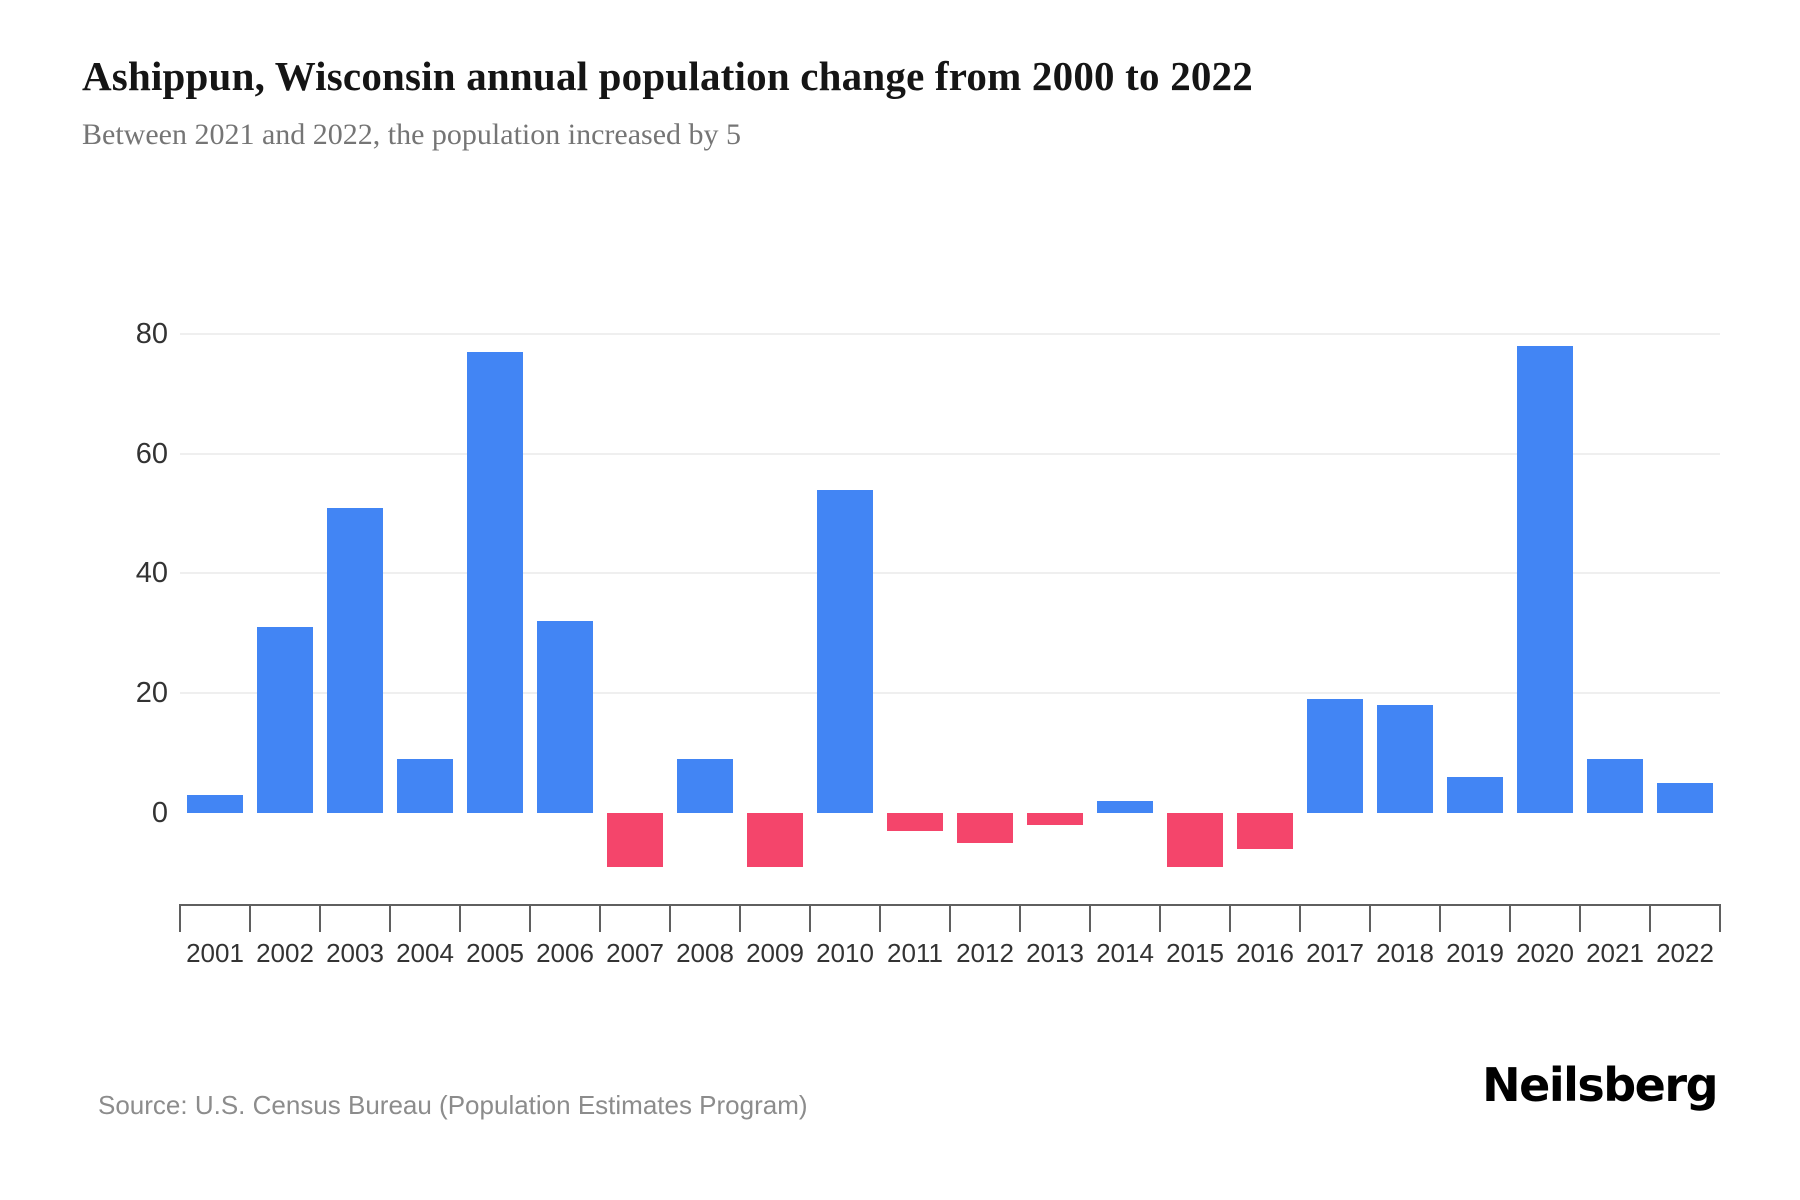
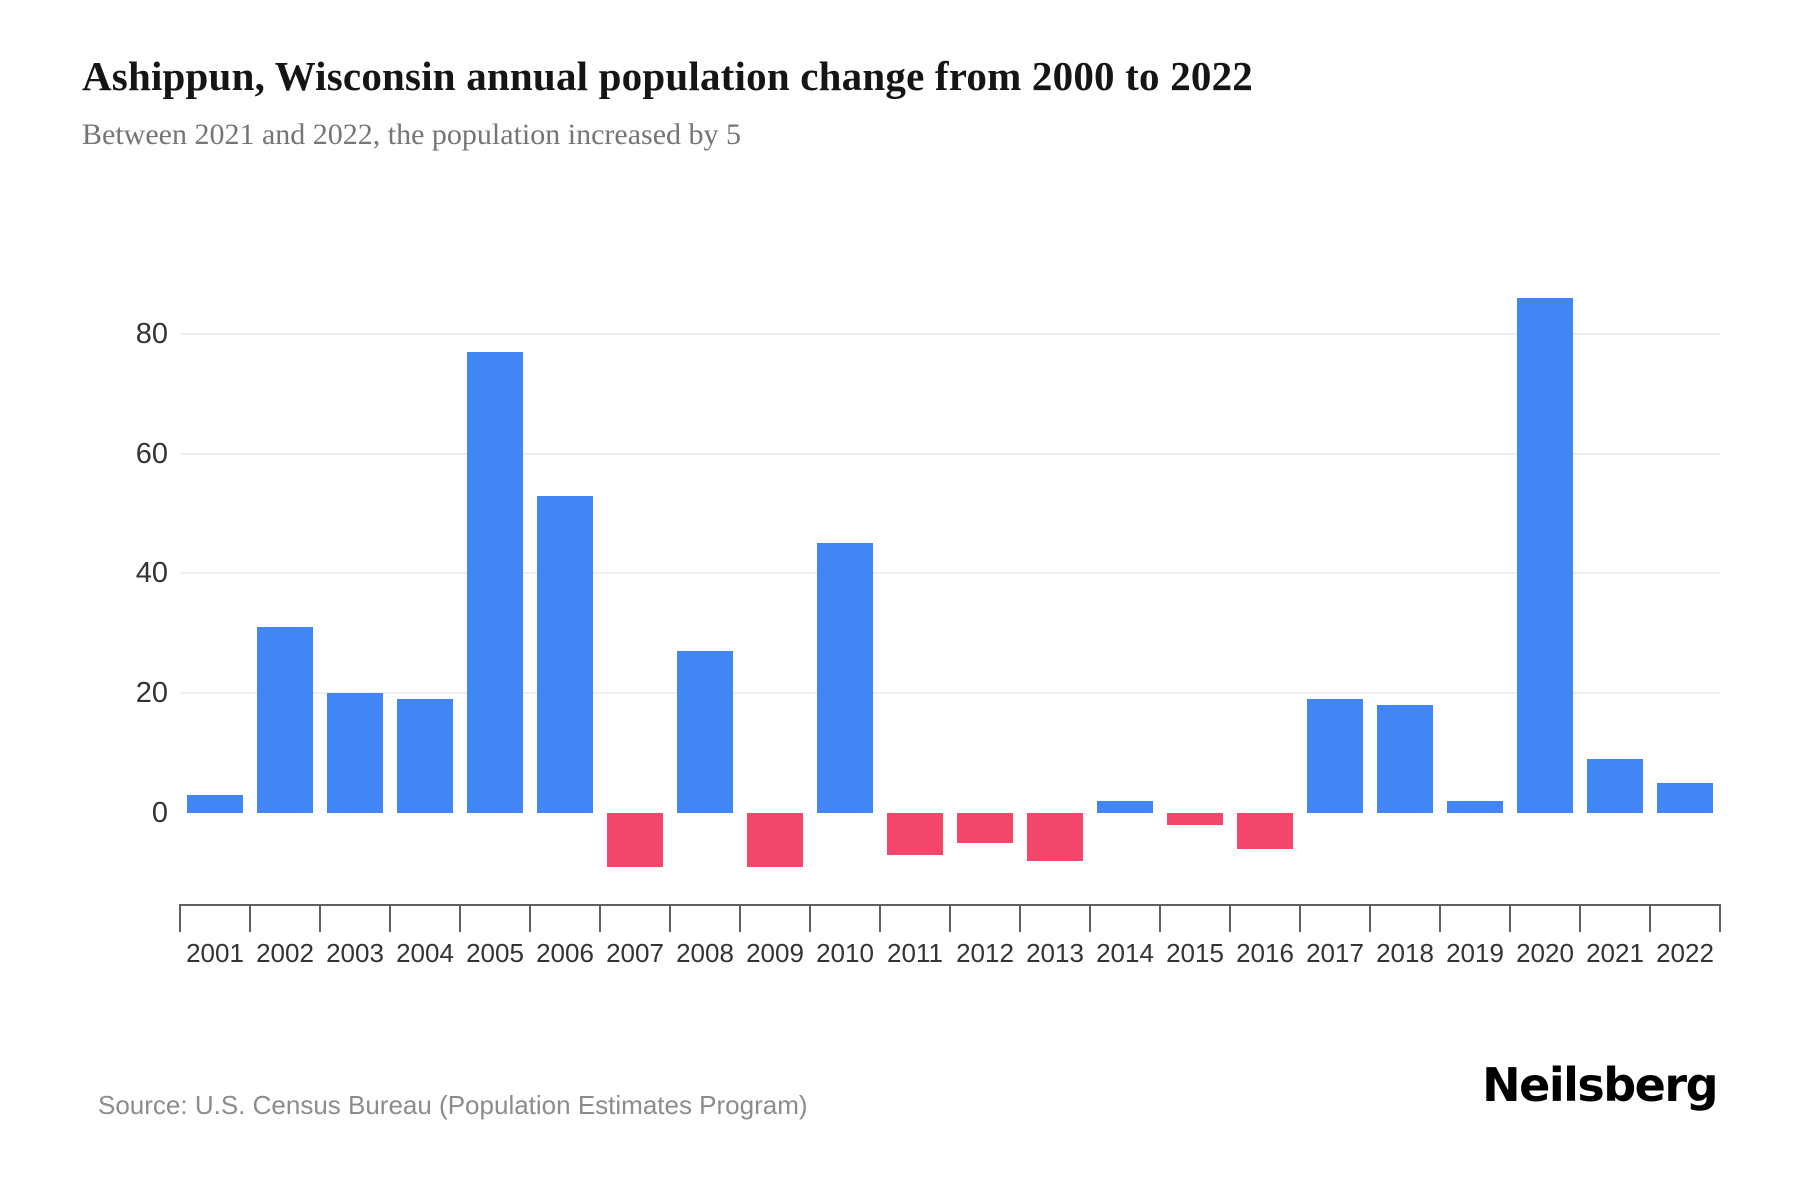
2003: 51 -> 20
2004: 9 -> 19
2006: 32 -> 53
2008: 9 -> 27
2010: 54 -> 45
2011: -3 -> -7
2013: -2 -> -8
2015: -9 -> -2
2019: 6 -> 2
2020: 78 -> 86
